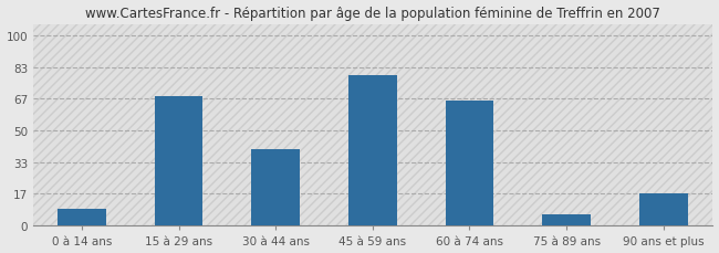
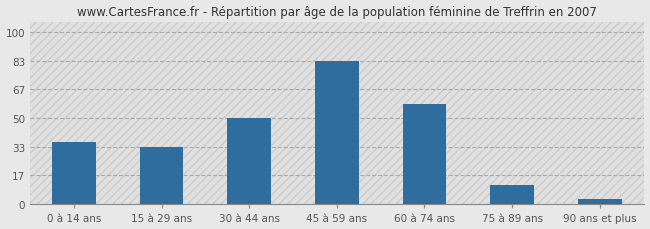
0 à 14 ans: 9 -> 36
15 à 29 ans: 68 -> 33
30 à 44 ans: 40 -> 50
45 à 59 ans: 79 -> 83
60 à 74 ans: 66 -> 58
75 à 89 ans: 6 -> 11
90 ans et plus: 17 -> 3
